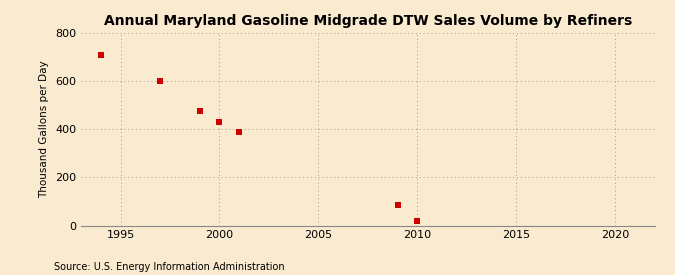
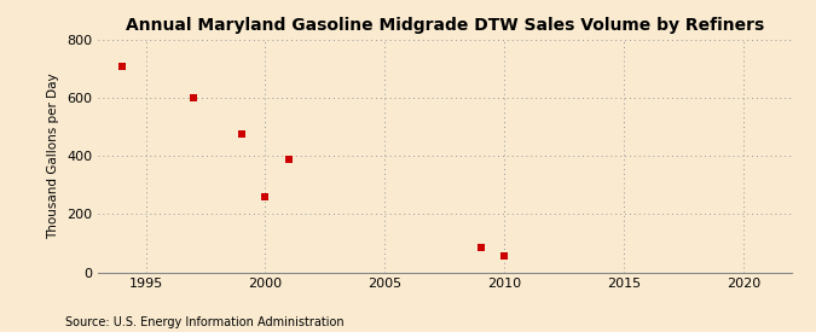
2000: 430 -> 260
2010: 20 -> 55
